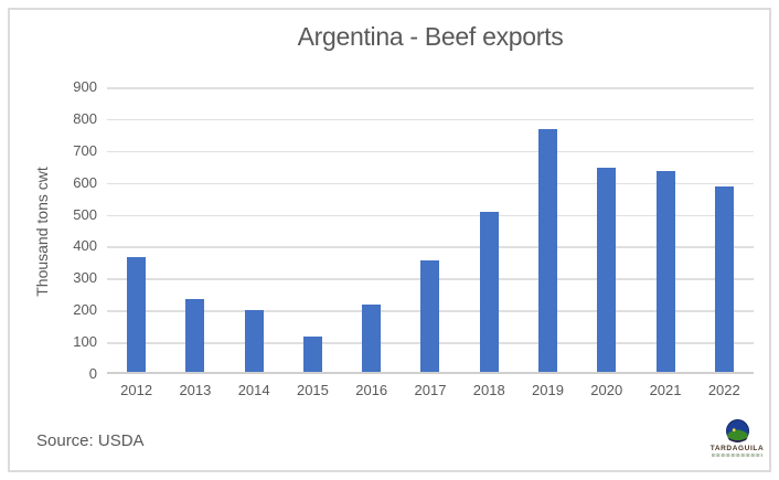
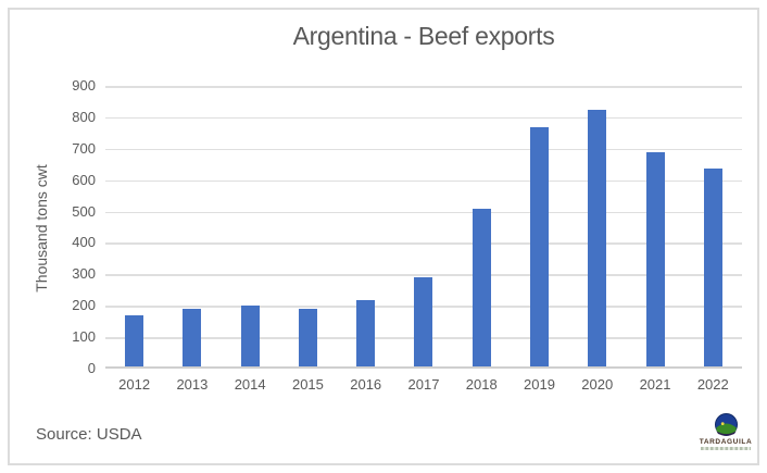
2012: 360 -> 160
2013: 230 -> 180
2015: 110 -> 180
2017: 350 -> 280
2020: 640 -> 820
2021: 630 -> 680
2022: 580 -> 630
